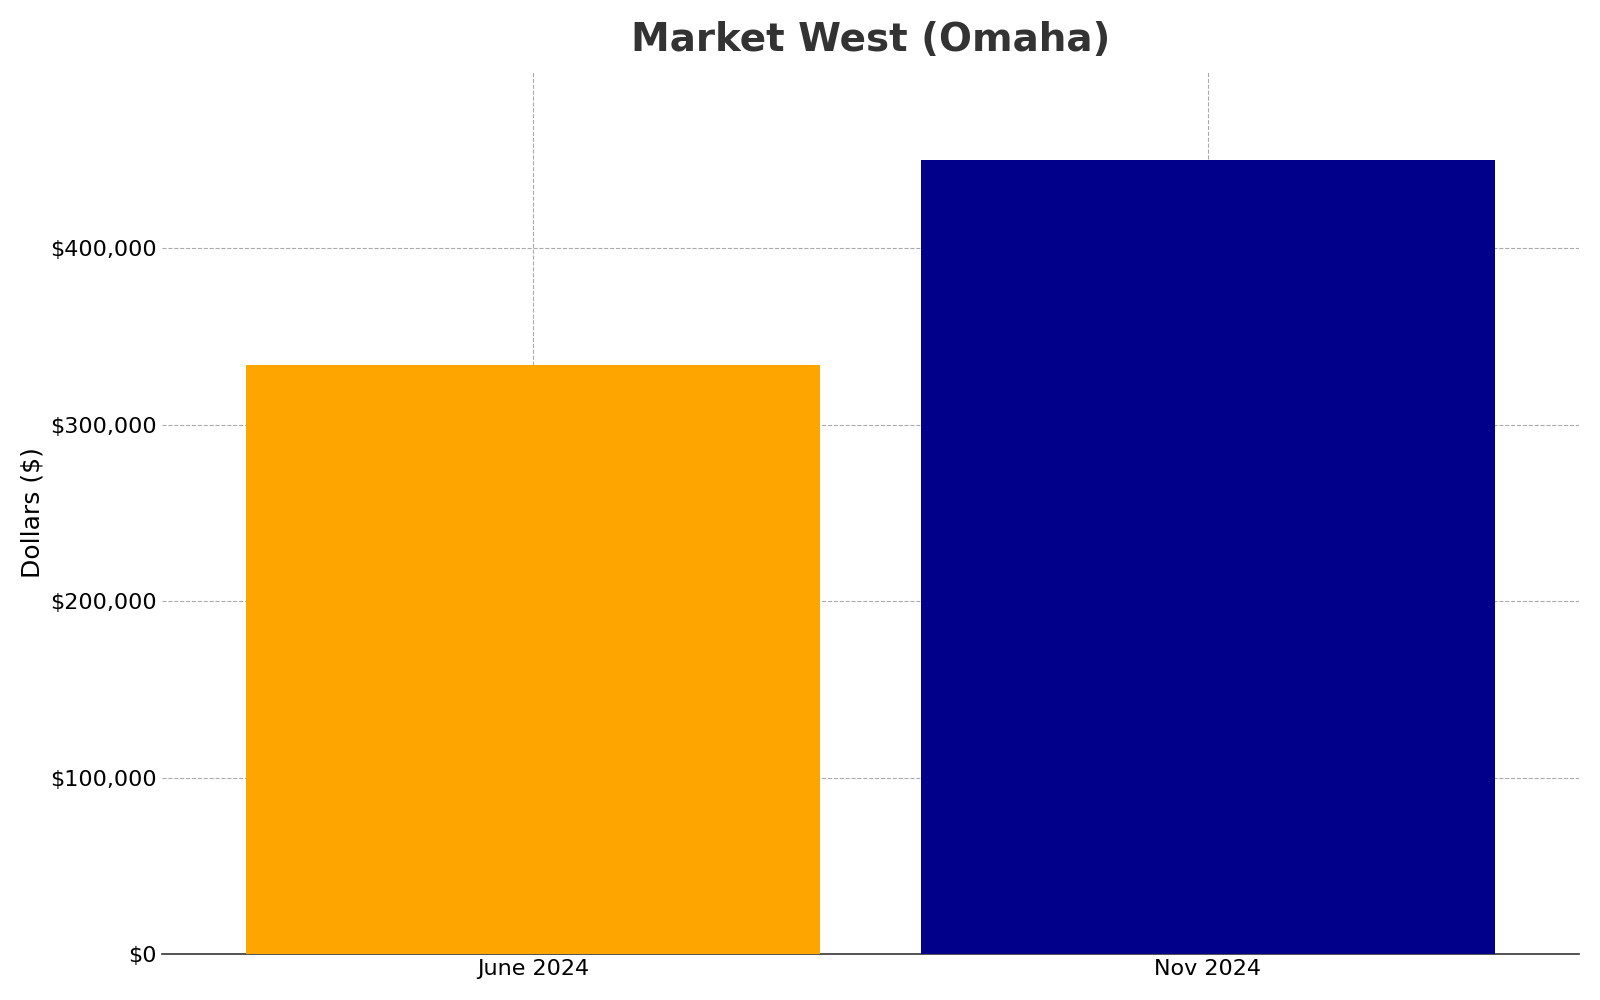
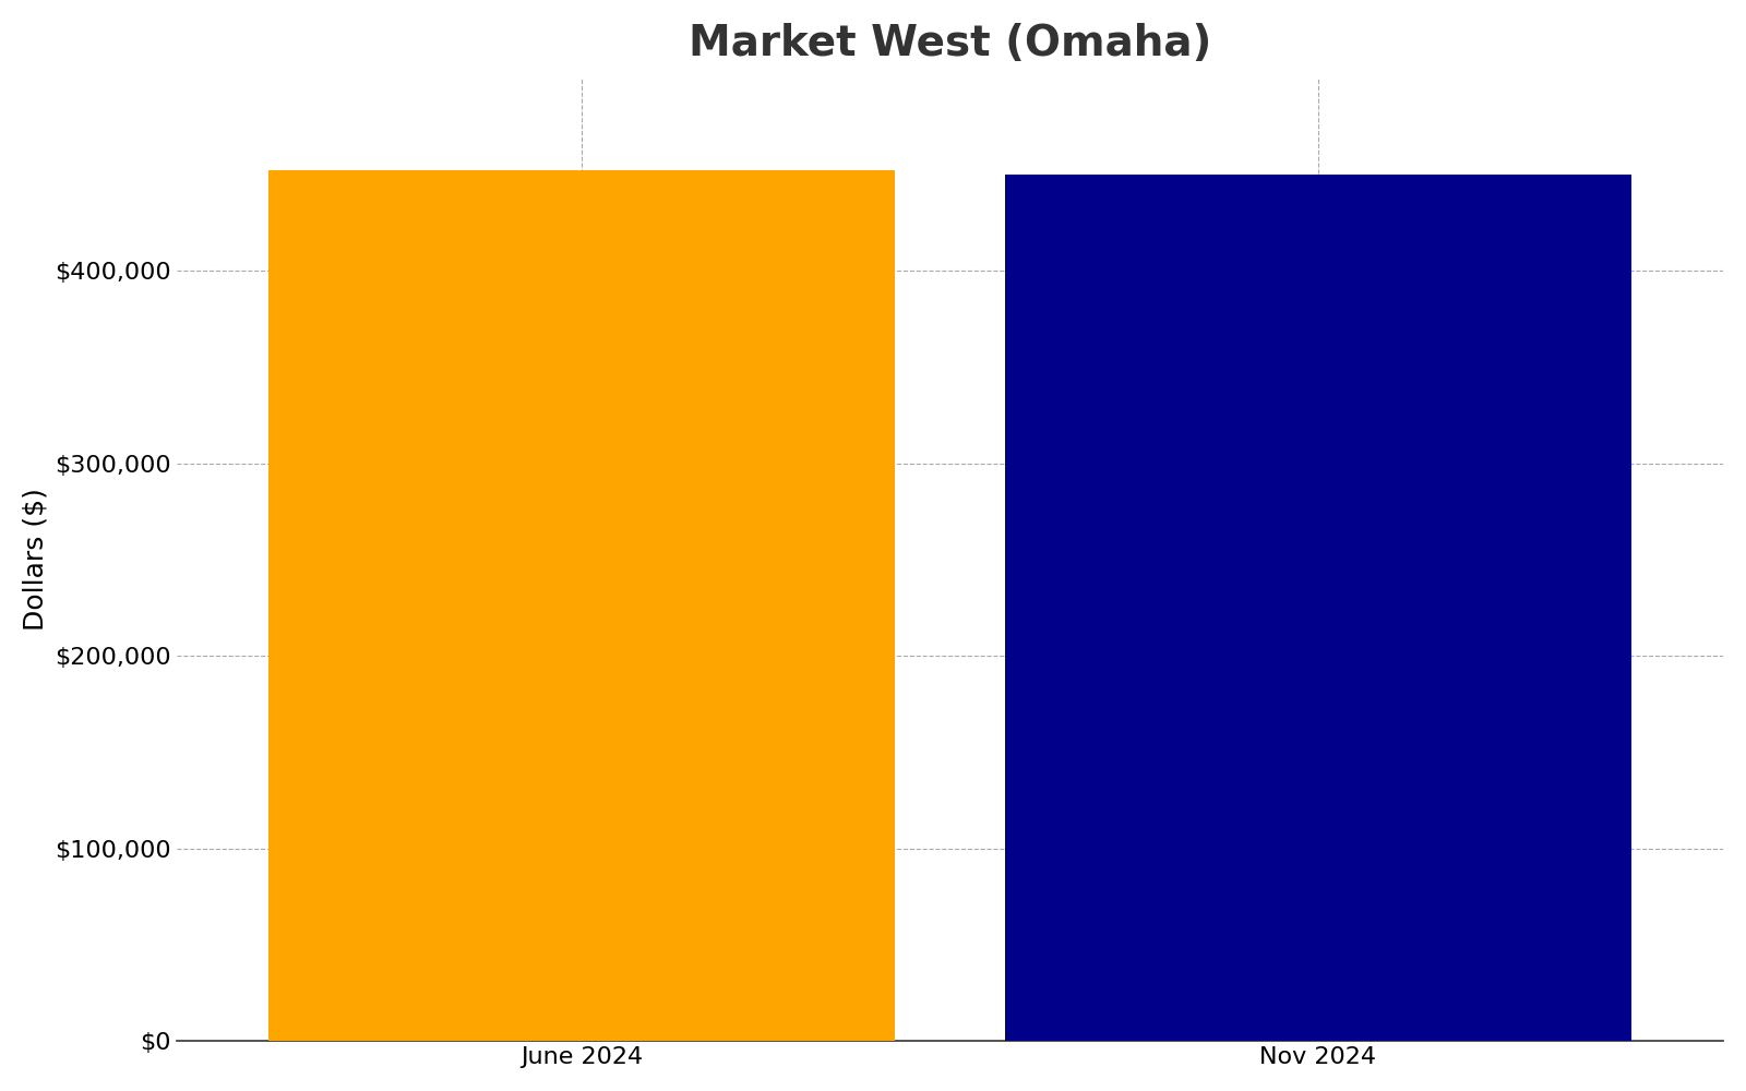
June 2024: $334,000 -> $452,000
